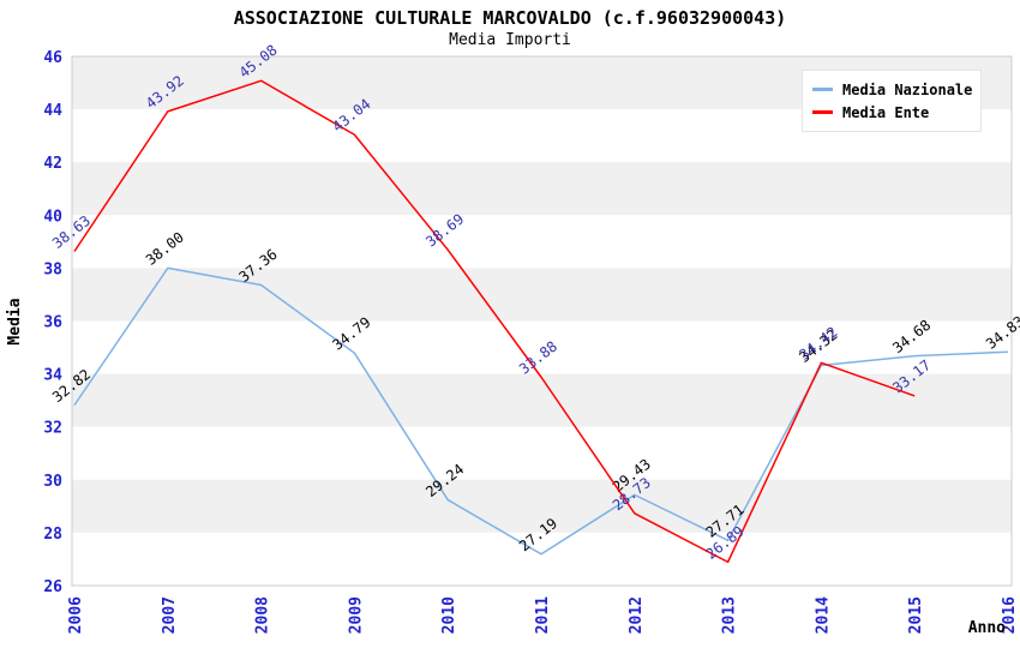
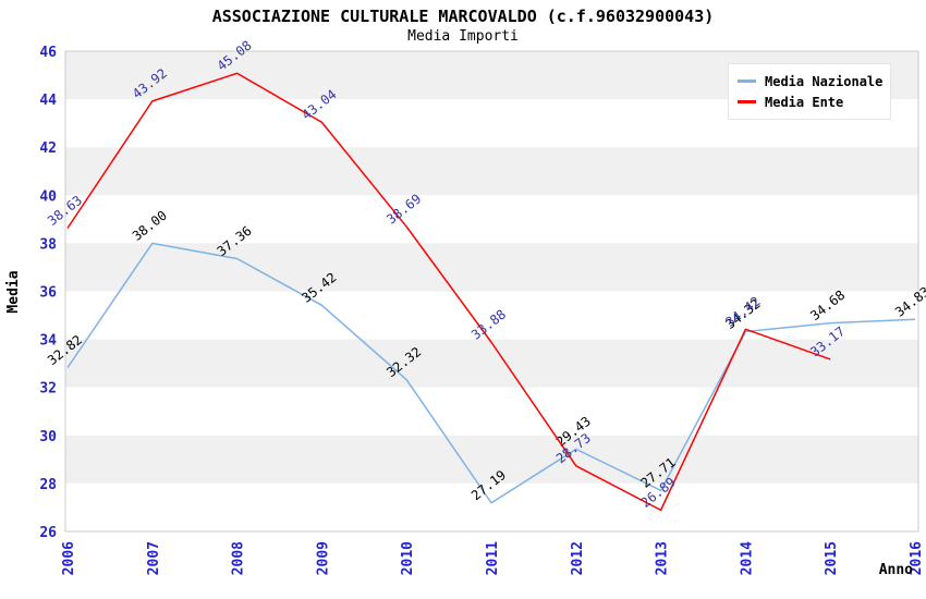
Media Nazionale/2009: 34.79 -> 35.42
Media Nazionale/2010: 29.24 -> 32.32
